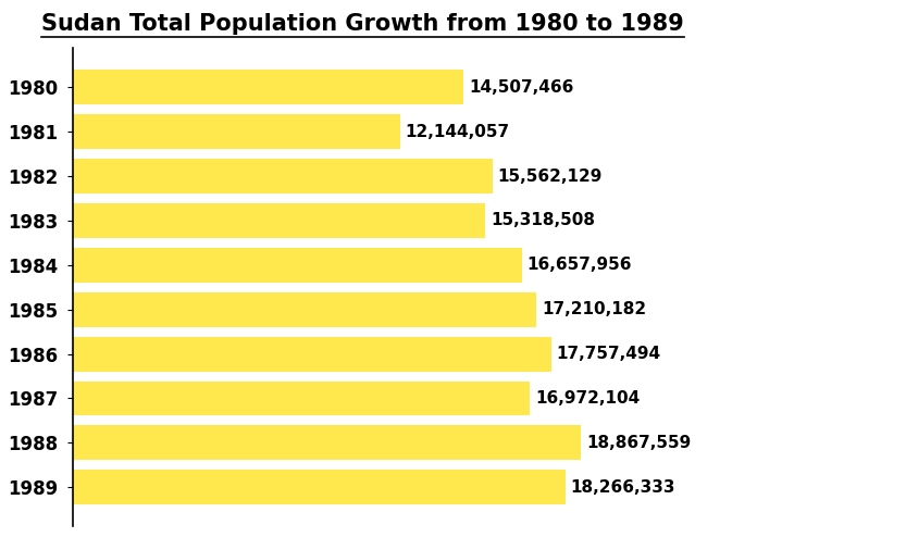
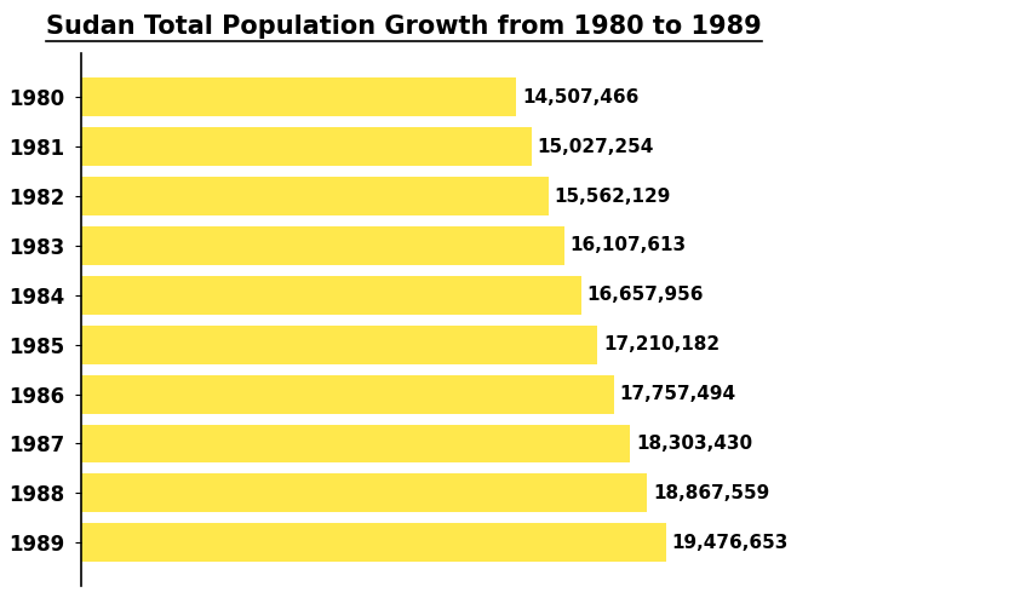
1981: 12,144,057 -> 15,027,254
1983: 15,318,508 -> 16,107,613
1987: 16,972,104 -> 18,303,430
1989: 18,266,333 -> 19,476,653
